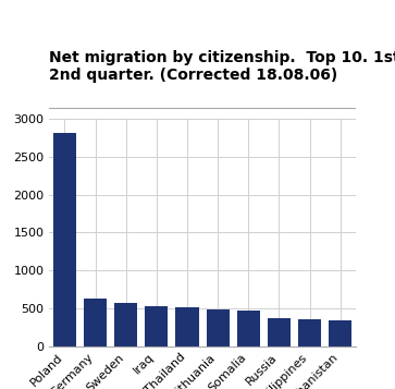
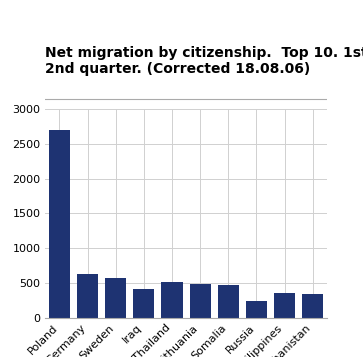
Poland: 2820 -> 2700
Iraq: 540 -> 420
Russia: 380 -> 240
